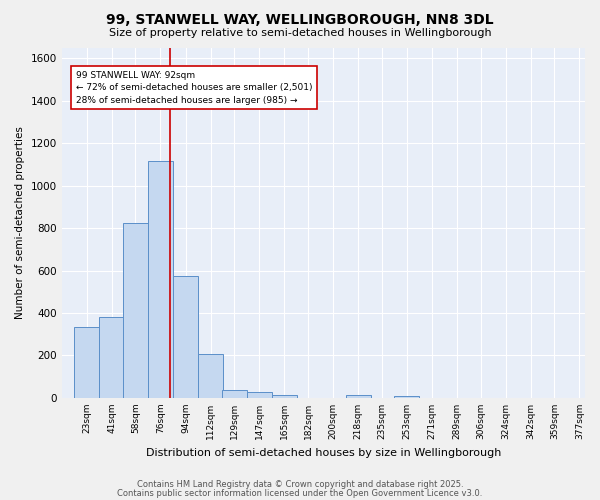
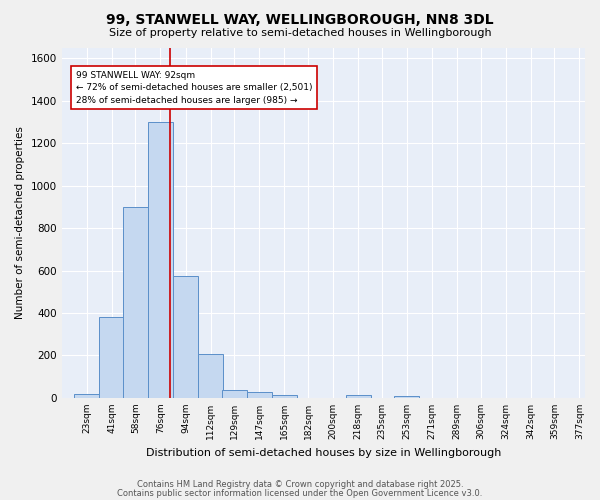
23sqm: 335 -> 20
58sqm: 825 -> 900
76sqm: 1115 -> 1300
